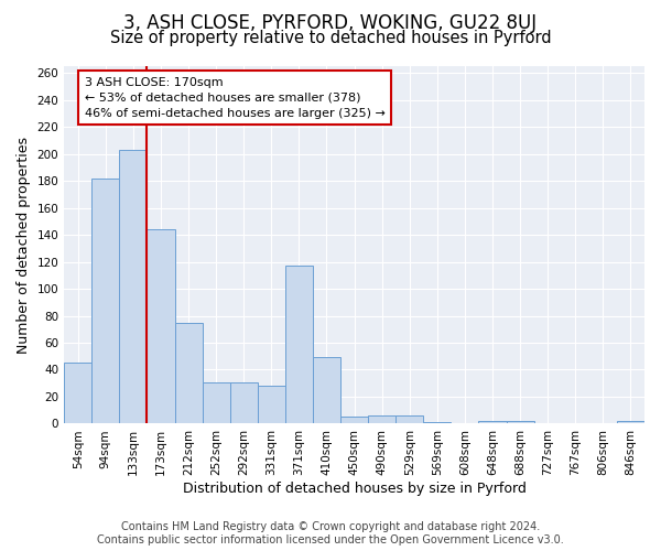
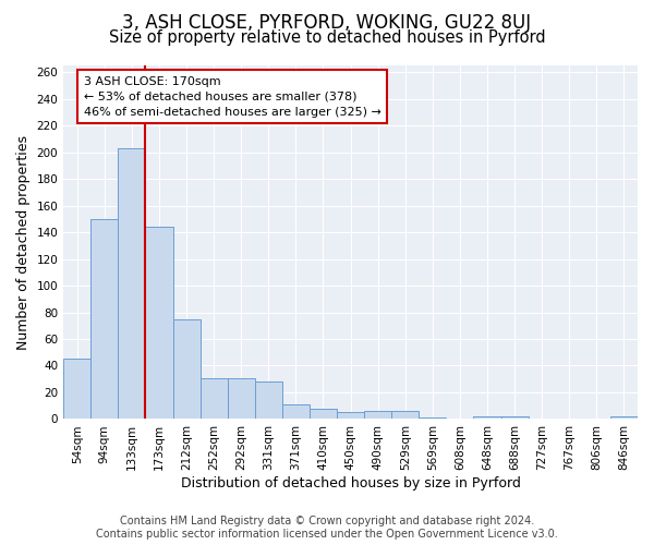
94sqm: 182 -> 150
371sqm: 117 -> 11
410sqm: 49 -> 8
